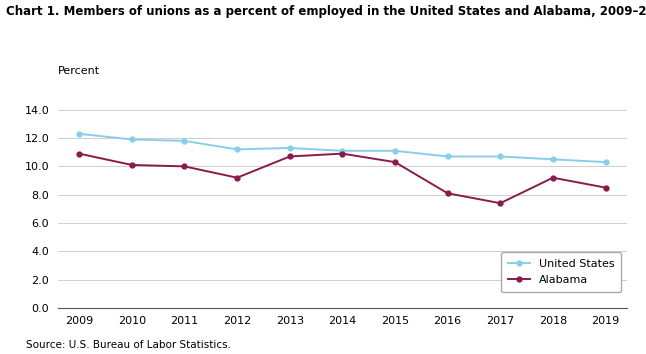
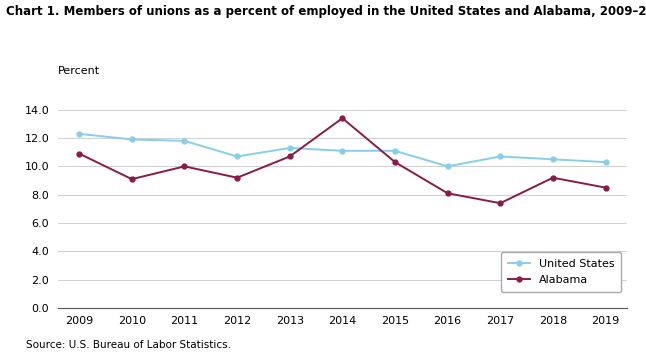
Alabama/2010: 10.1 -> 9.1
United States/2012: 11.2 -> 10.7
Alabama/2014: 10.9 -> 13.4
United States/2016: 10.7 -> 10.0
